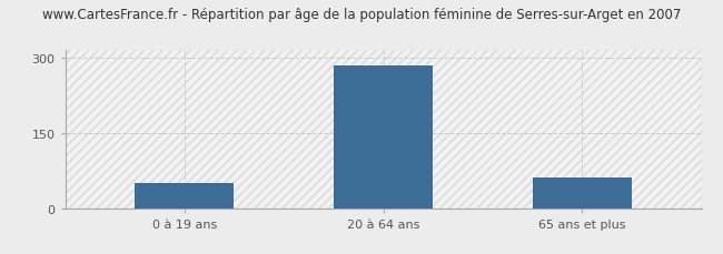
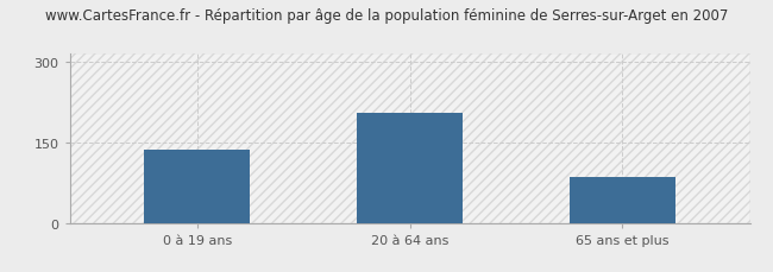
0 à 19 ans: 50 -> 135
20 à 64 ans: 285 -> 205
65 ans et plus: 60 -> 85
